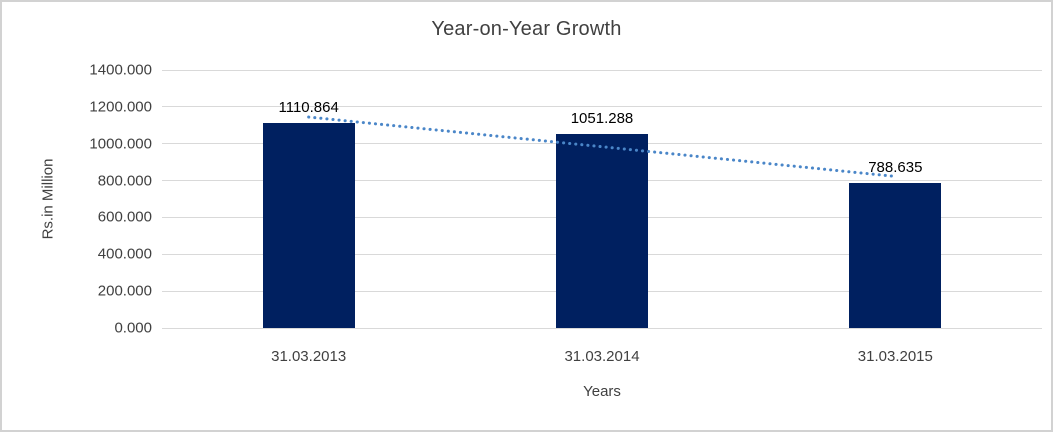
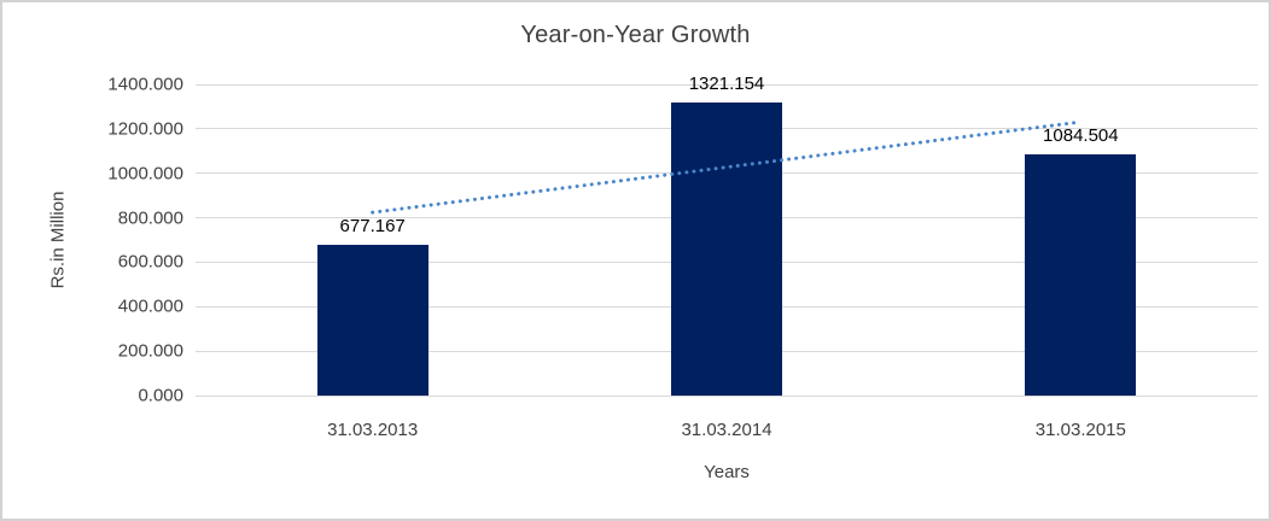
31.03.2013: 1110.864 -> 677.167
31.03.2014: 1051.288 -> 1321.154
31.03.2015: 788.635 -> 1084.504
